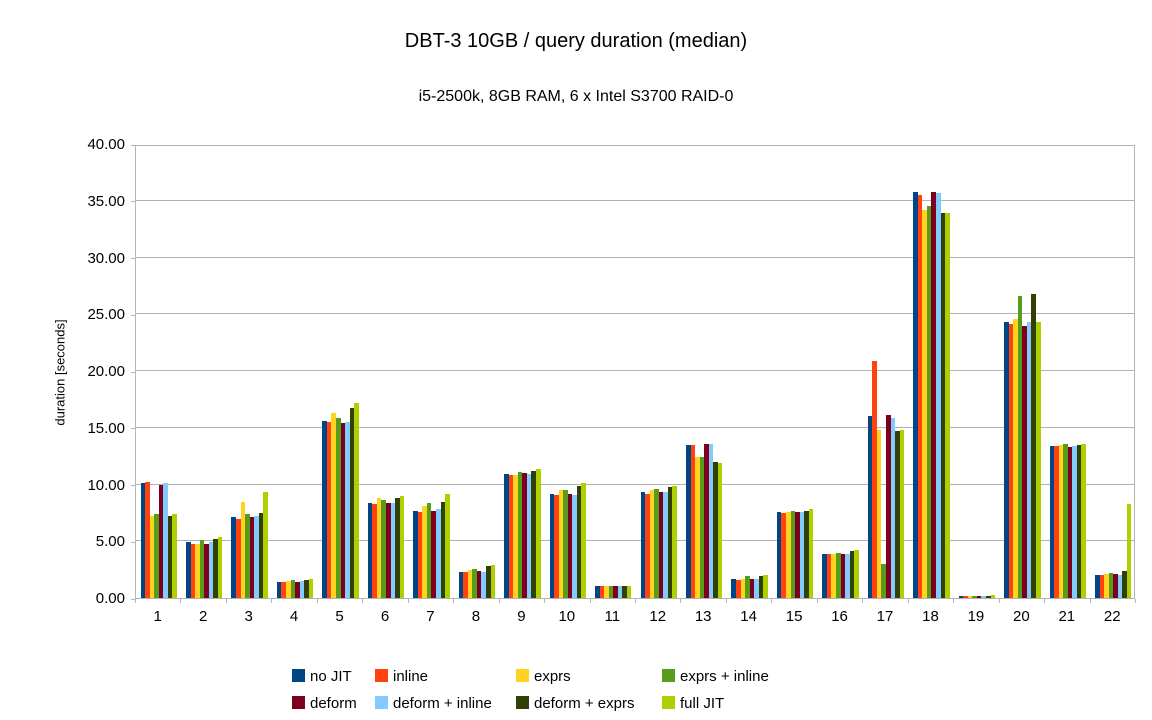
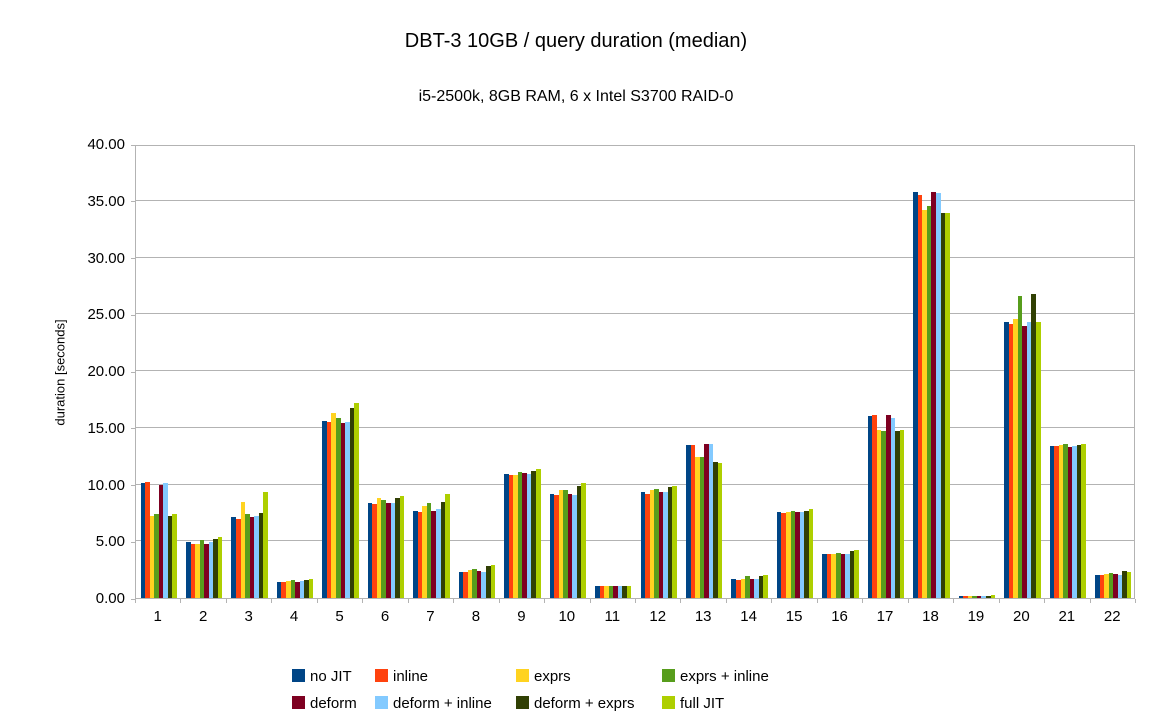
inline/17: 20.9 -> 16.1
exprs + inline/17: 3.0 -> 14.7
full JIT/22: 8.3 -> 2.3
